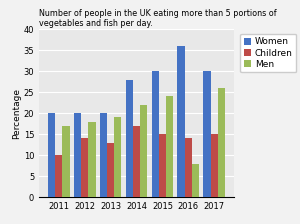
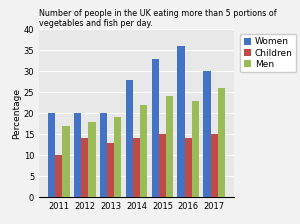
Children/2014: 17 -> 14
Women/2015: 30 -> 33
Men/2016: 8 -> 23
